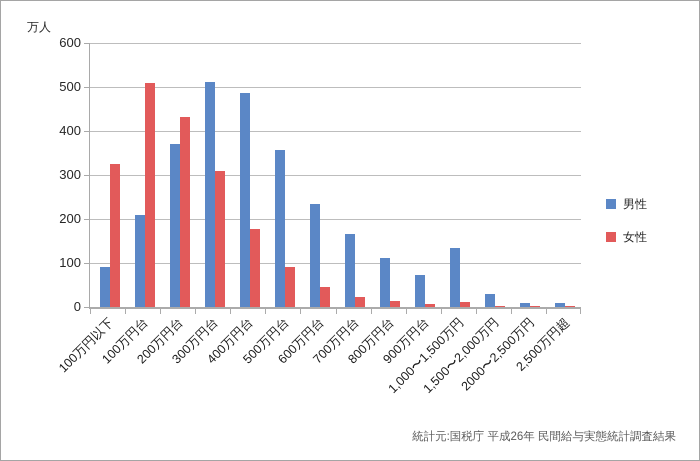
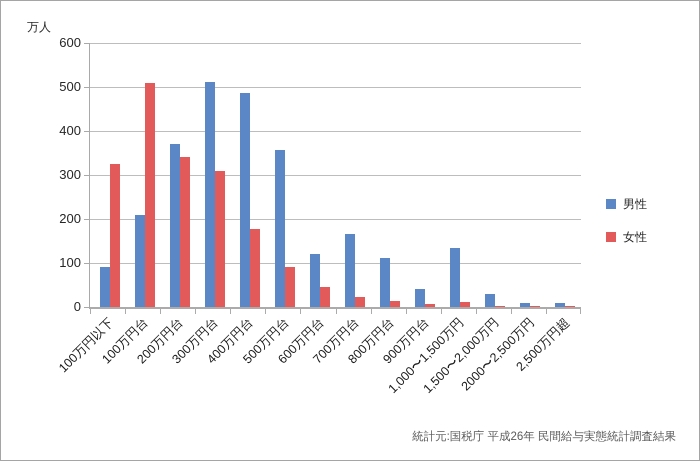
女性/200万円台: 430 -> 340
男性/600万円台: 240 -> 120
男性/900万円台: 70 -> 40
